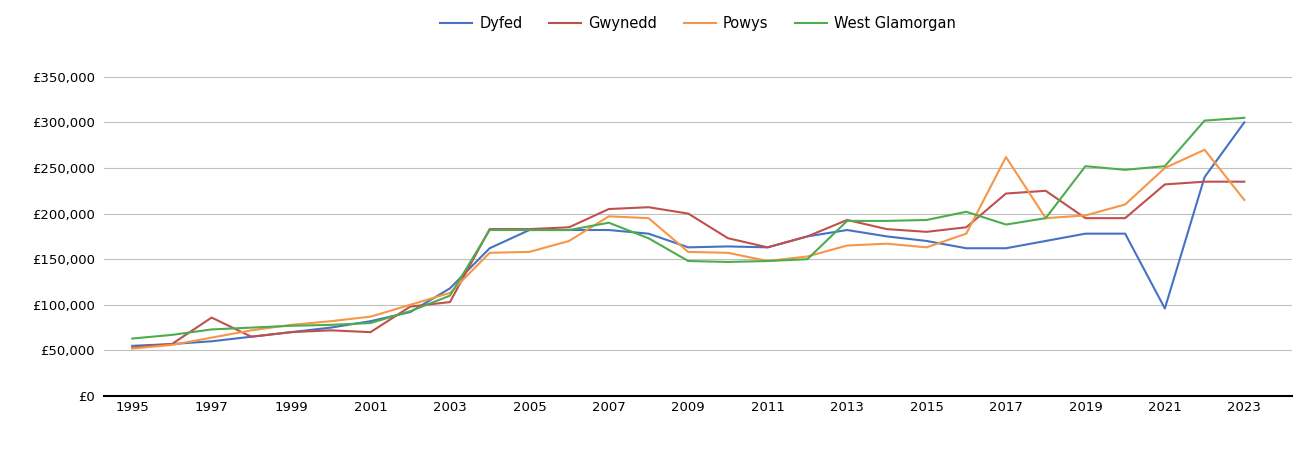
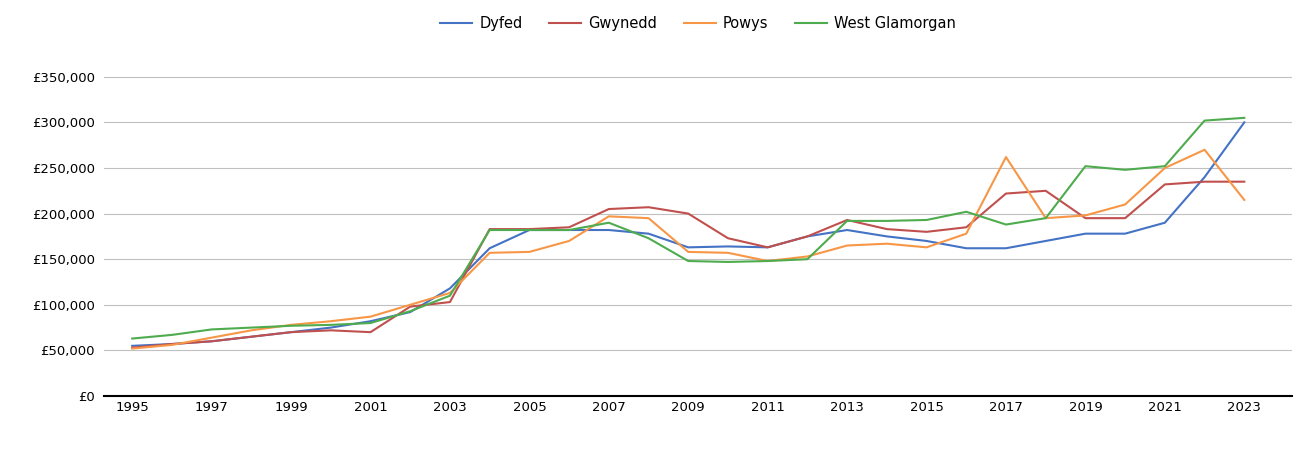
Gwynedd/1997: £86,000 -> £60,000
Dyfed/2021: £96,000 -> £190,000
